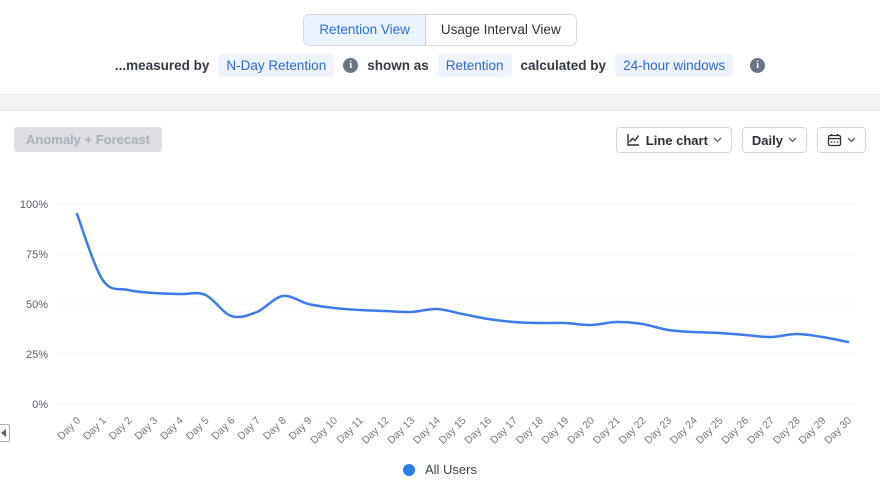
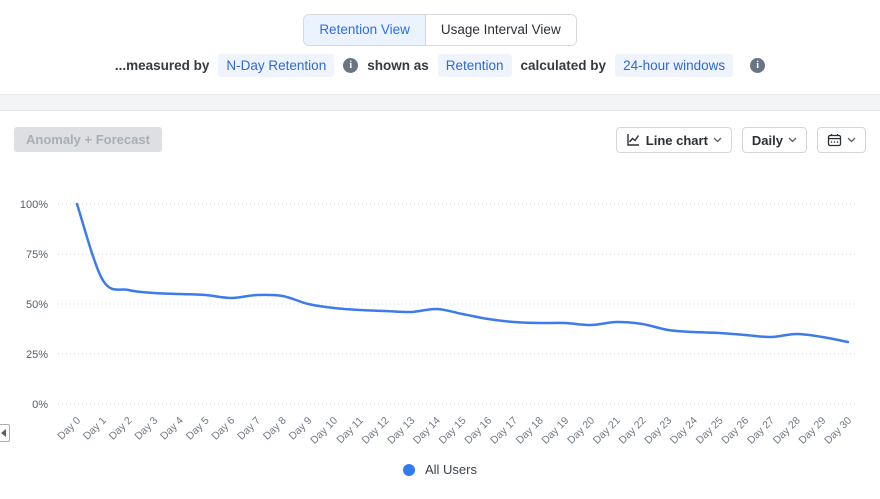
Day 0: 95% -> 100%
Day 6: 44% -> 53%
Day 7: 46% -> 54%
